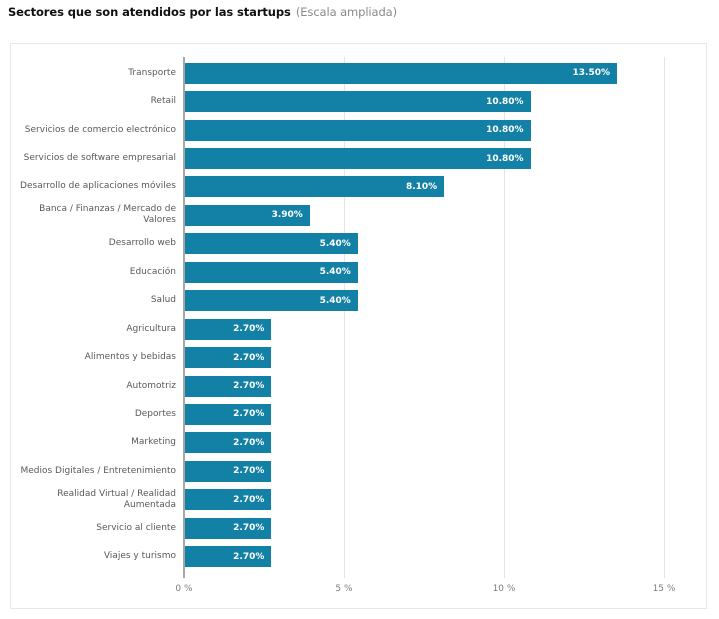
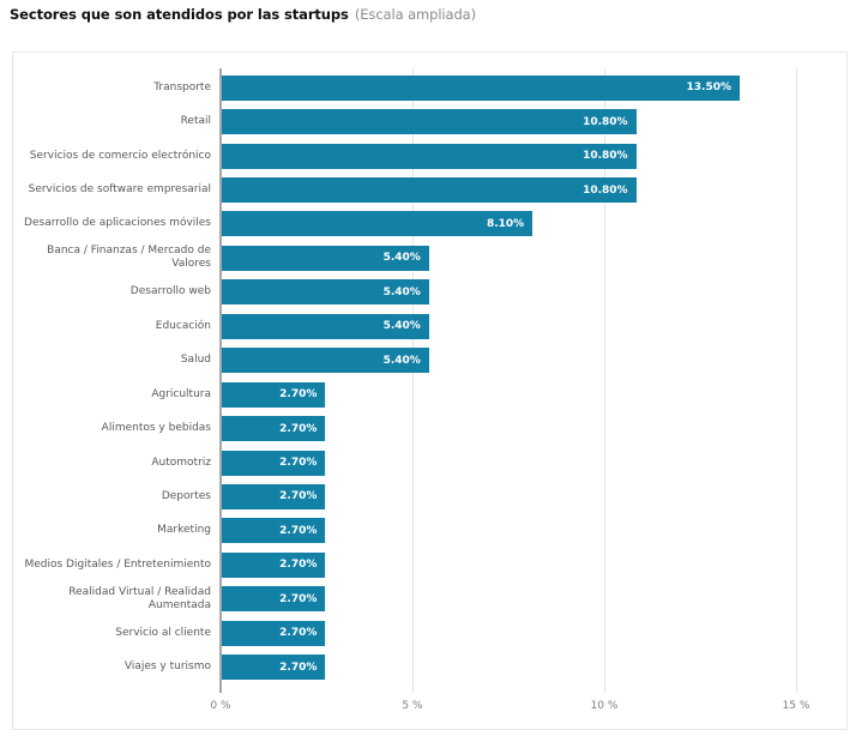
Banca / Finanzas / Mercado de Valores: 3.90% -> 5.40%
